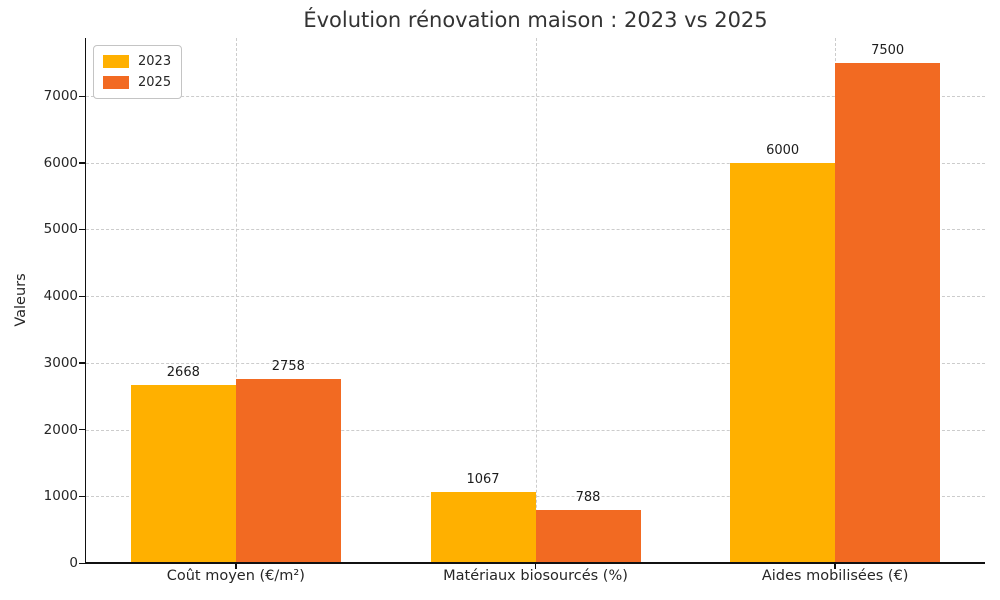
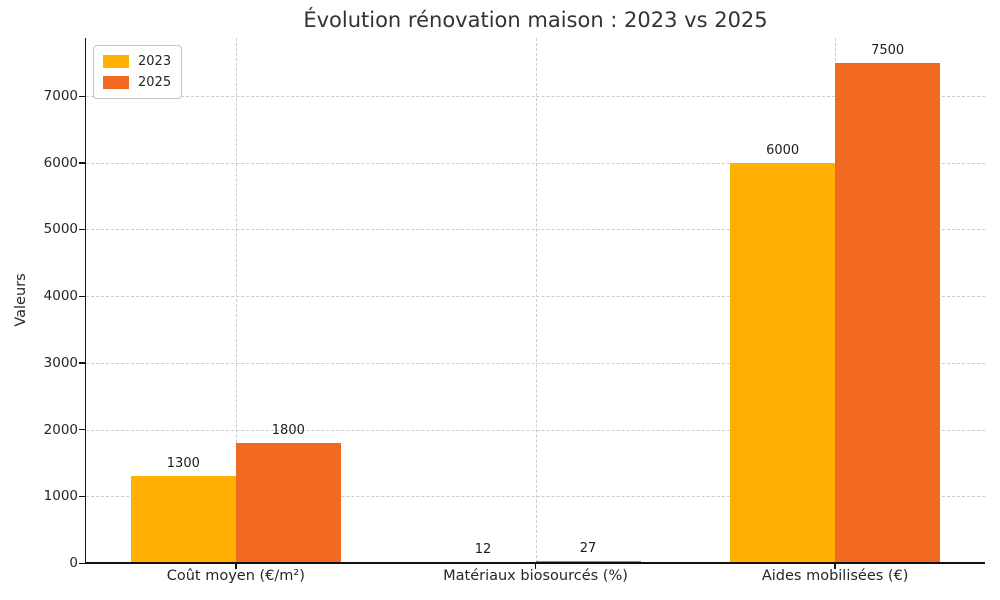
2023/Coût moyen (€/m²): 2668 -> 1300
2025/Coût moyen (€/m²): 2758 -> 1800
2023/Matériaux biosourcés (%): 1067 -> 12
2025/Matériaux biosourcés (%): 788 -> 27
